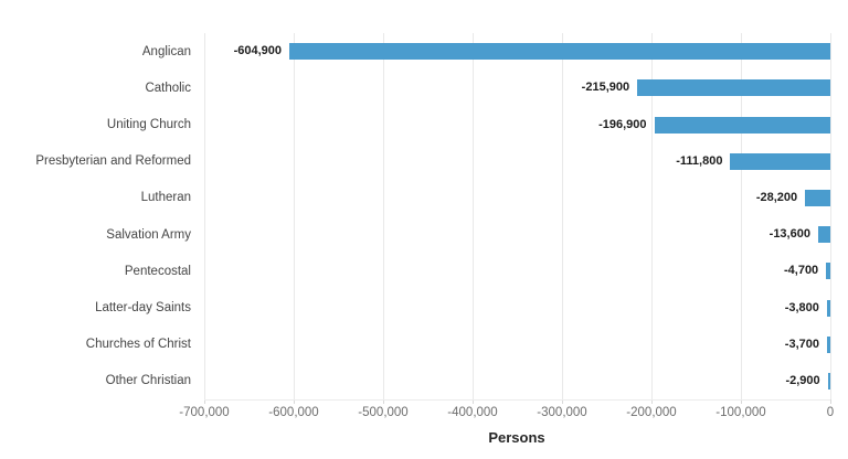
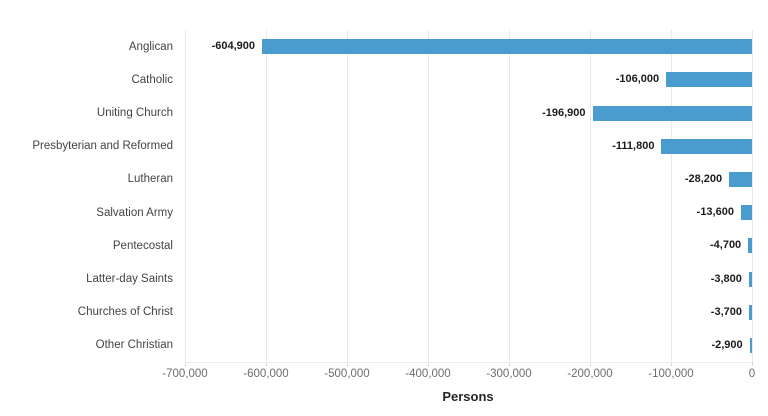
Catholic: -215,900 -> -106,000
